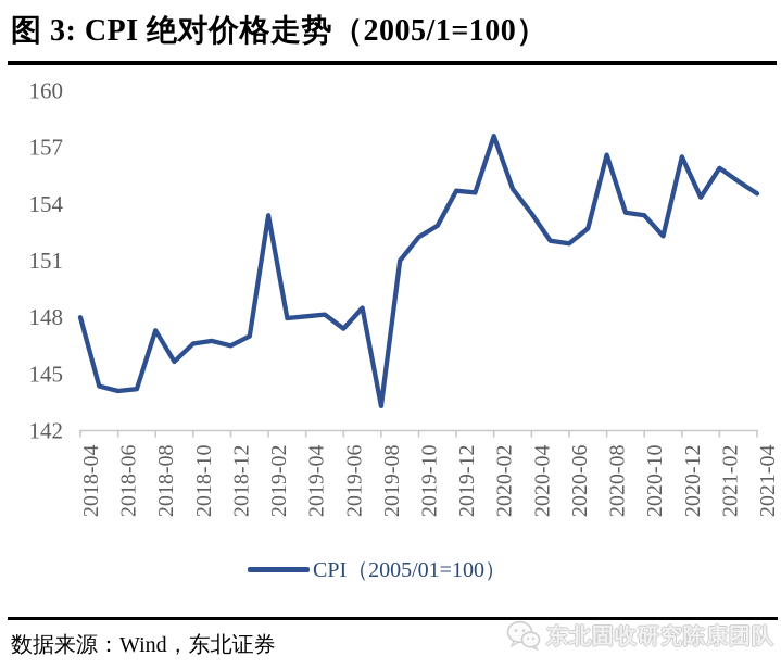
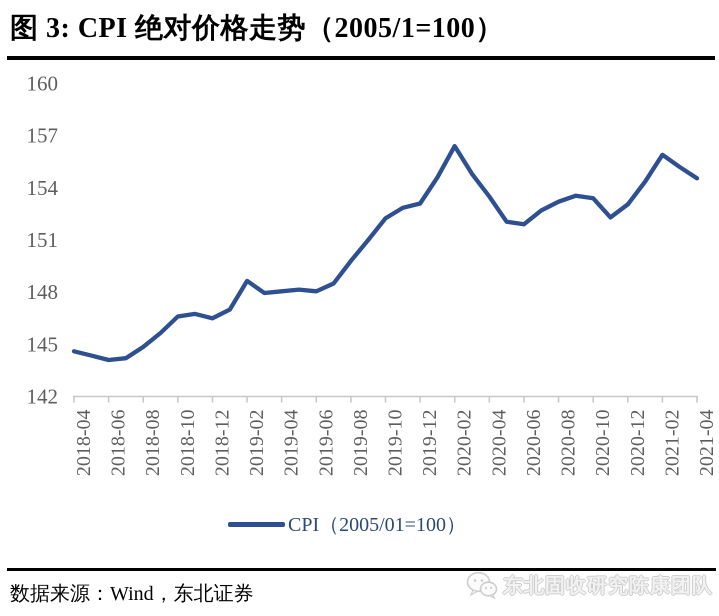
2018-04: 148.0 -> 144.6
2018-08: 147.3 -> 144.8
2019-02: 153.4 -> 148.7
2019-06: 147.4 -> 148.1
2019-08: 143.3 -> 149.8
2019-12: 154.7 -> 153.1
2020-02: 157.6 -> 156.4
2020-08: 156.6 -> 153.2
2020-12: 156.5 -> 153.1
